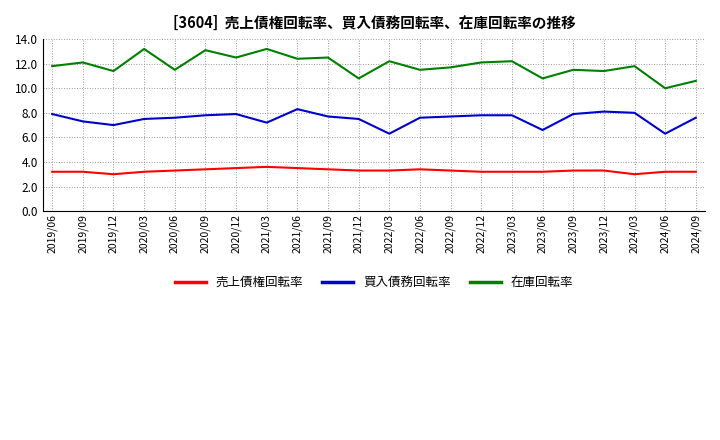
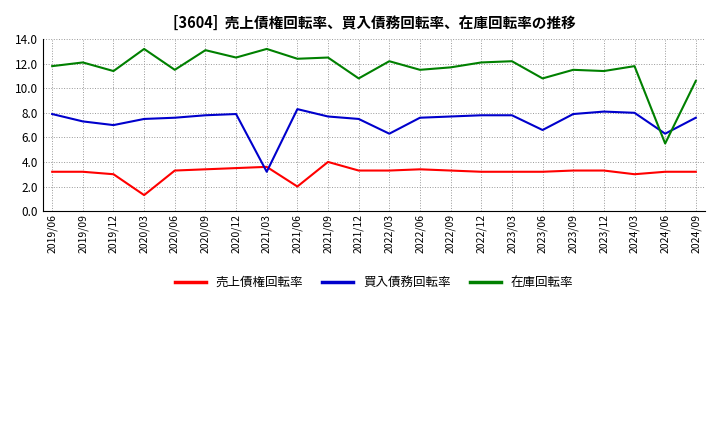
売上債権回転率/2020/03: 3.2 -> 1.3
買入債務回転率/2021/03: 7.2 -> 3.2
売上債権回転率/2021/06: 3.5 -> 2.0
売上債権回転率/2021/09: 3.4 -> 4.0
在庫回転率/2024/06: 10.0 -> 5.5
